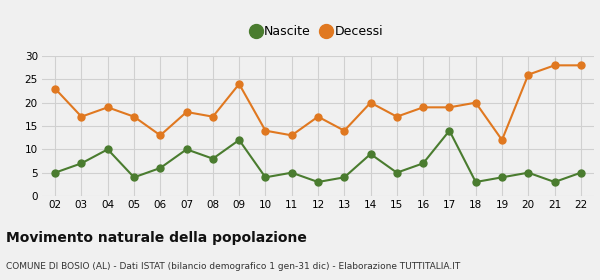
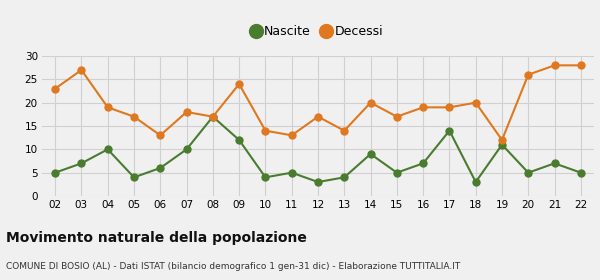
Decessi/03: 17 -> 27
Nascite/08: 8 -> 17
Nascite/19: 4 -> 11
Nascite/21: 3 -> 7
